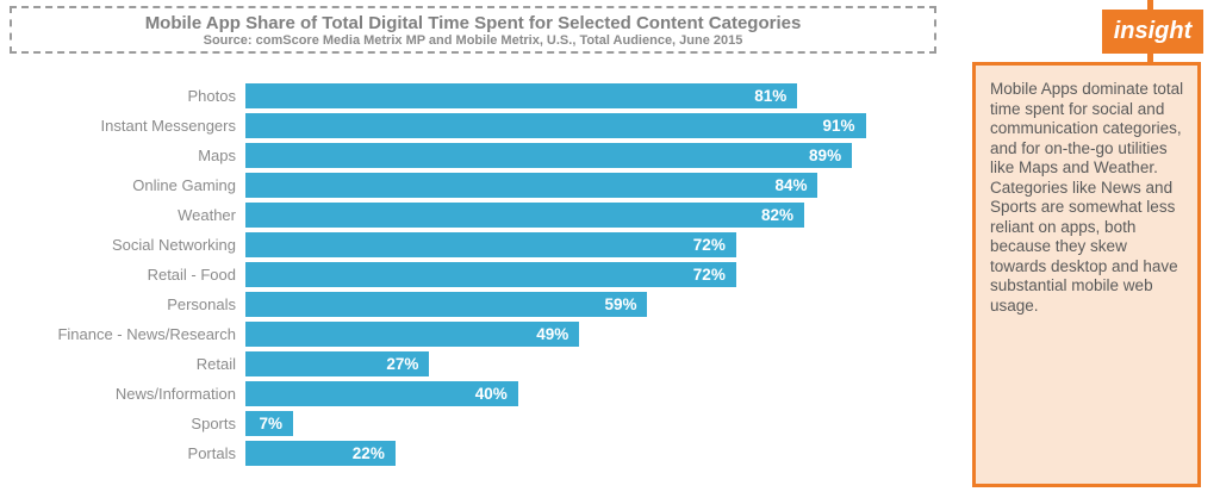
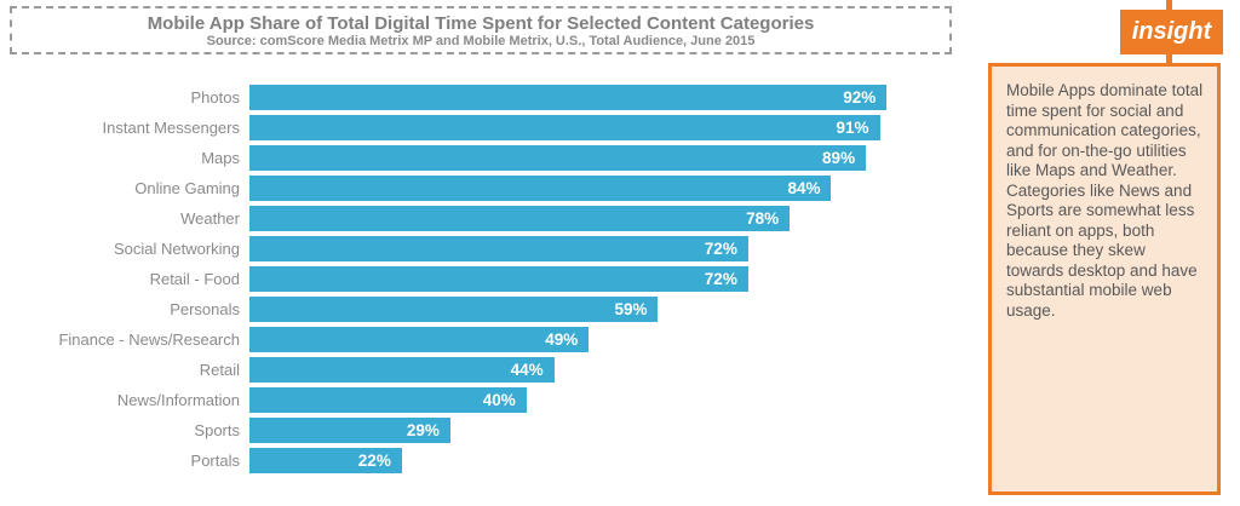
Photos: 81% -> 92%
Weather: 82% -> 78%
Retail: 27% -> 44%
Sports: 7% -> 29%
